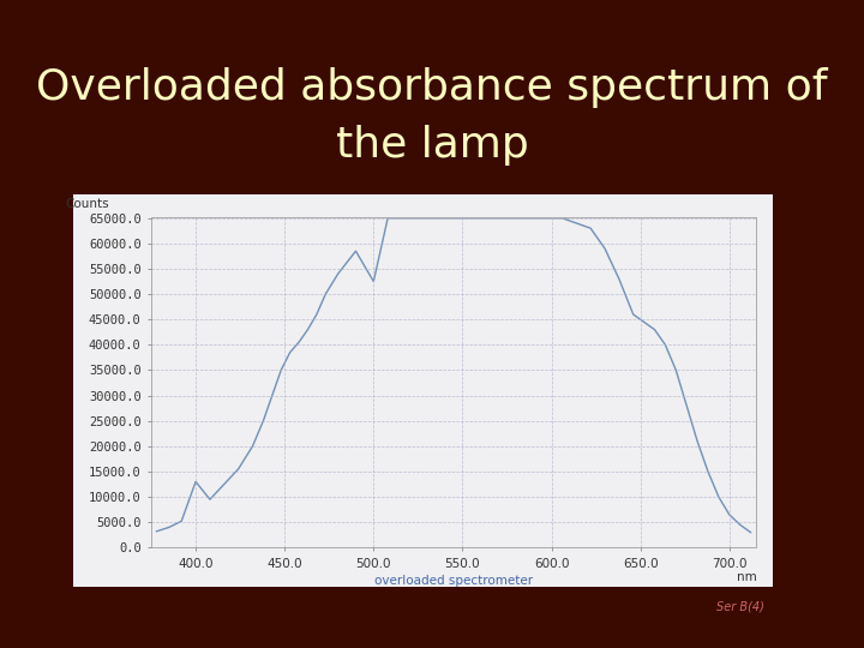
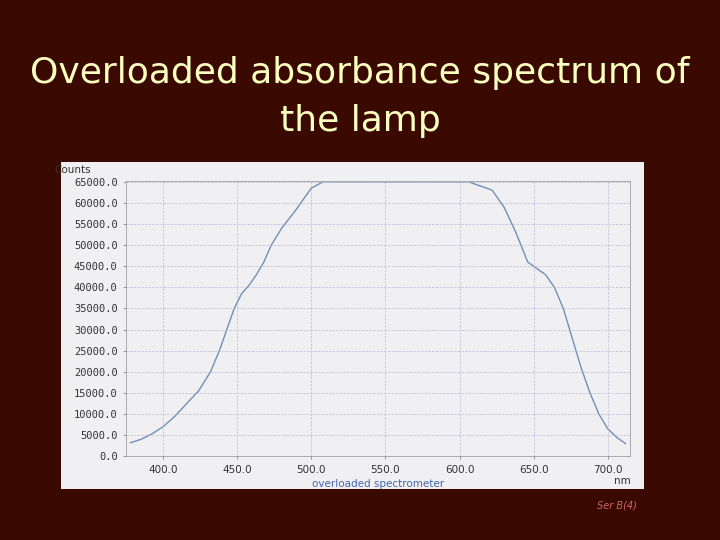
400.0: 13000 -> 7000
500.0: 52500 -> 63500
